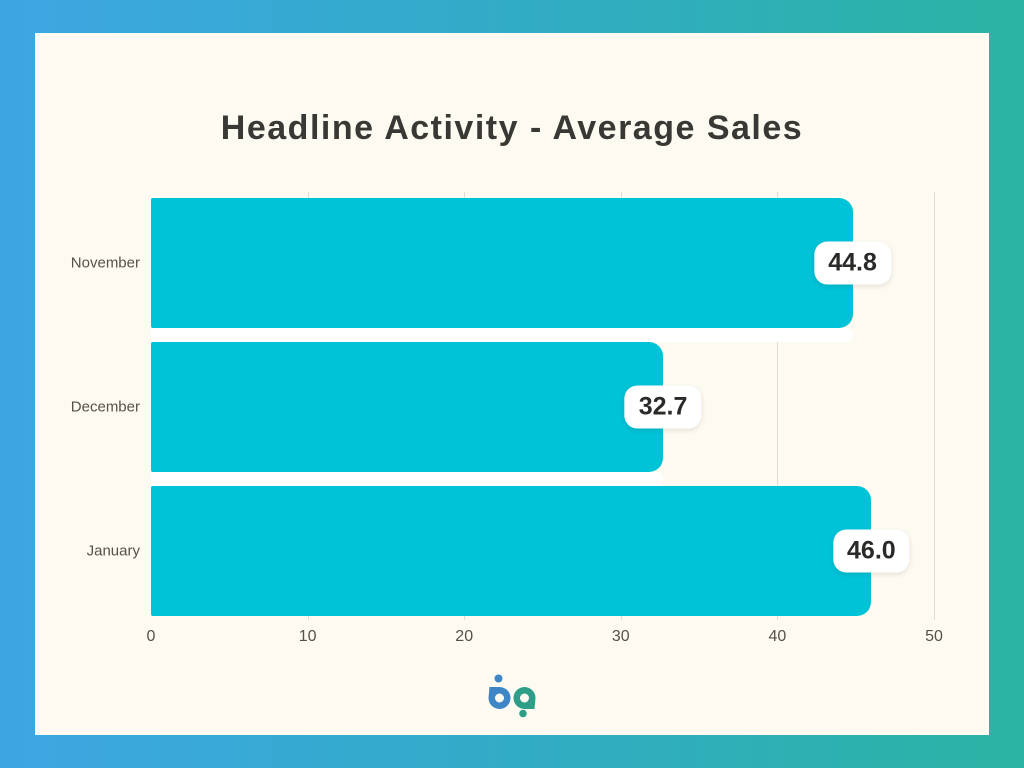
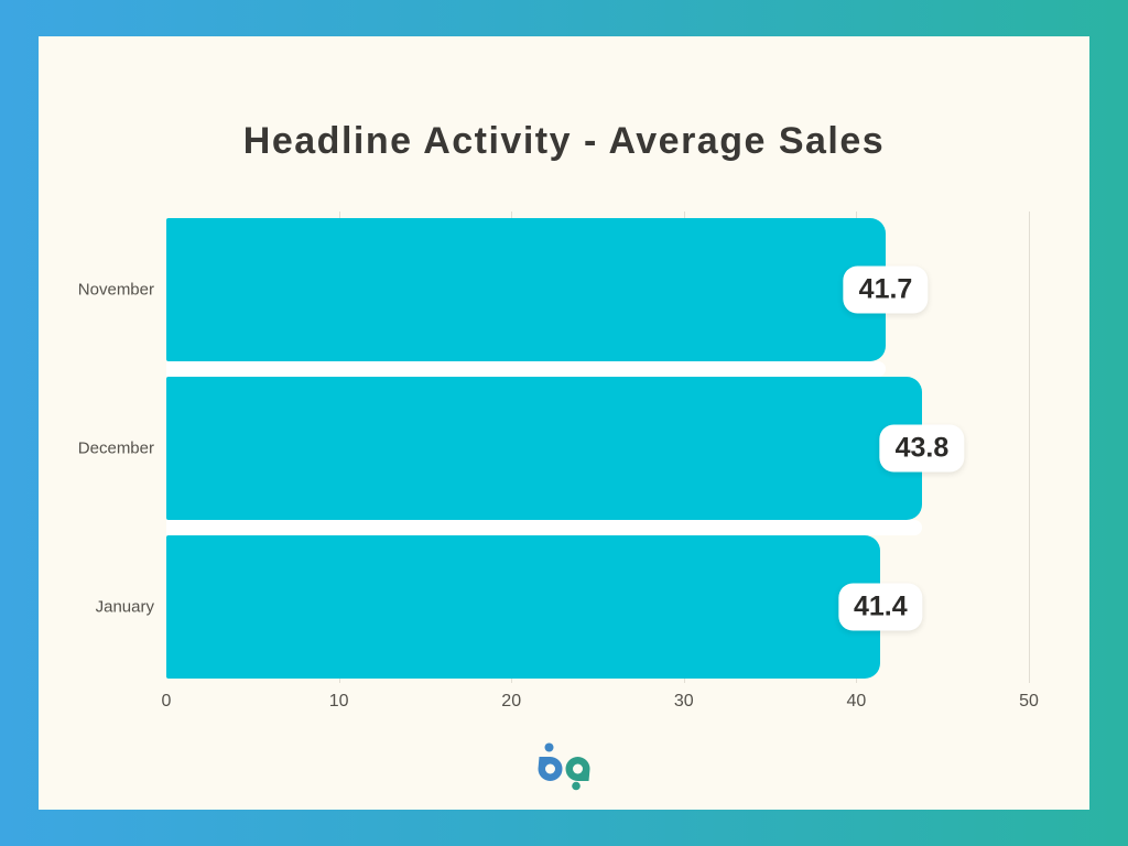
November: 44.8 -> 41.7
December: 32.7 -> 43.8
January: 46.0 -> 41.4
